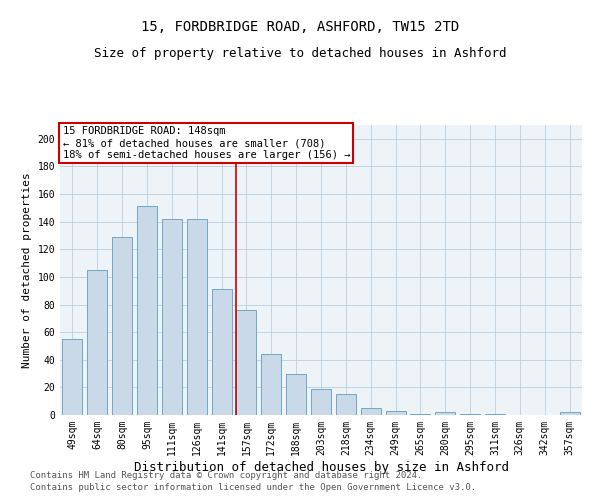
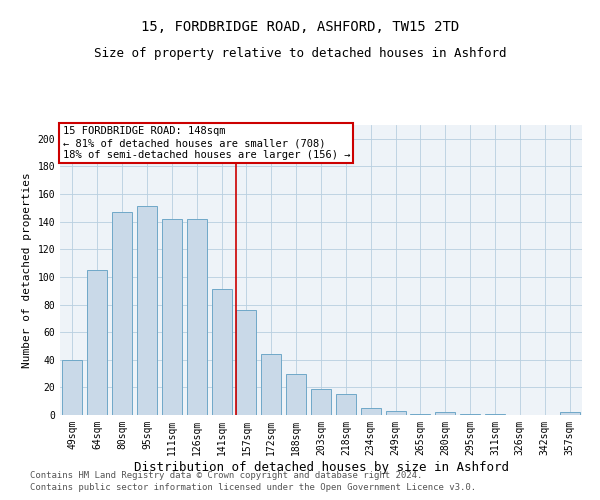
49sqm: 55 -> 40
80sqm: 129 -> 147
